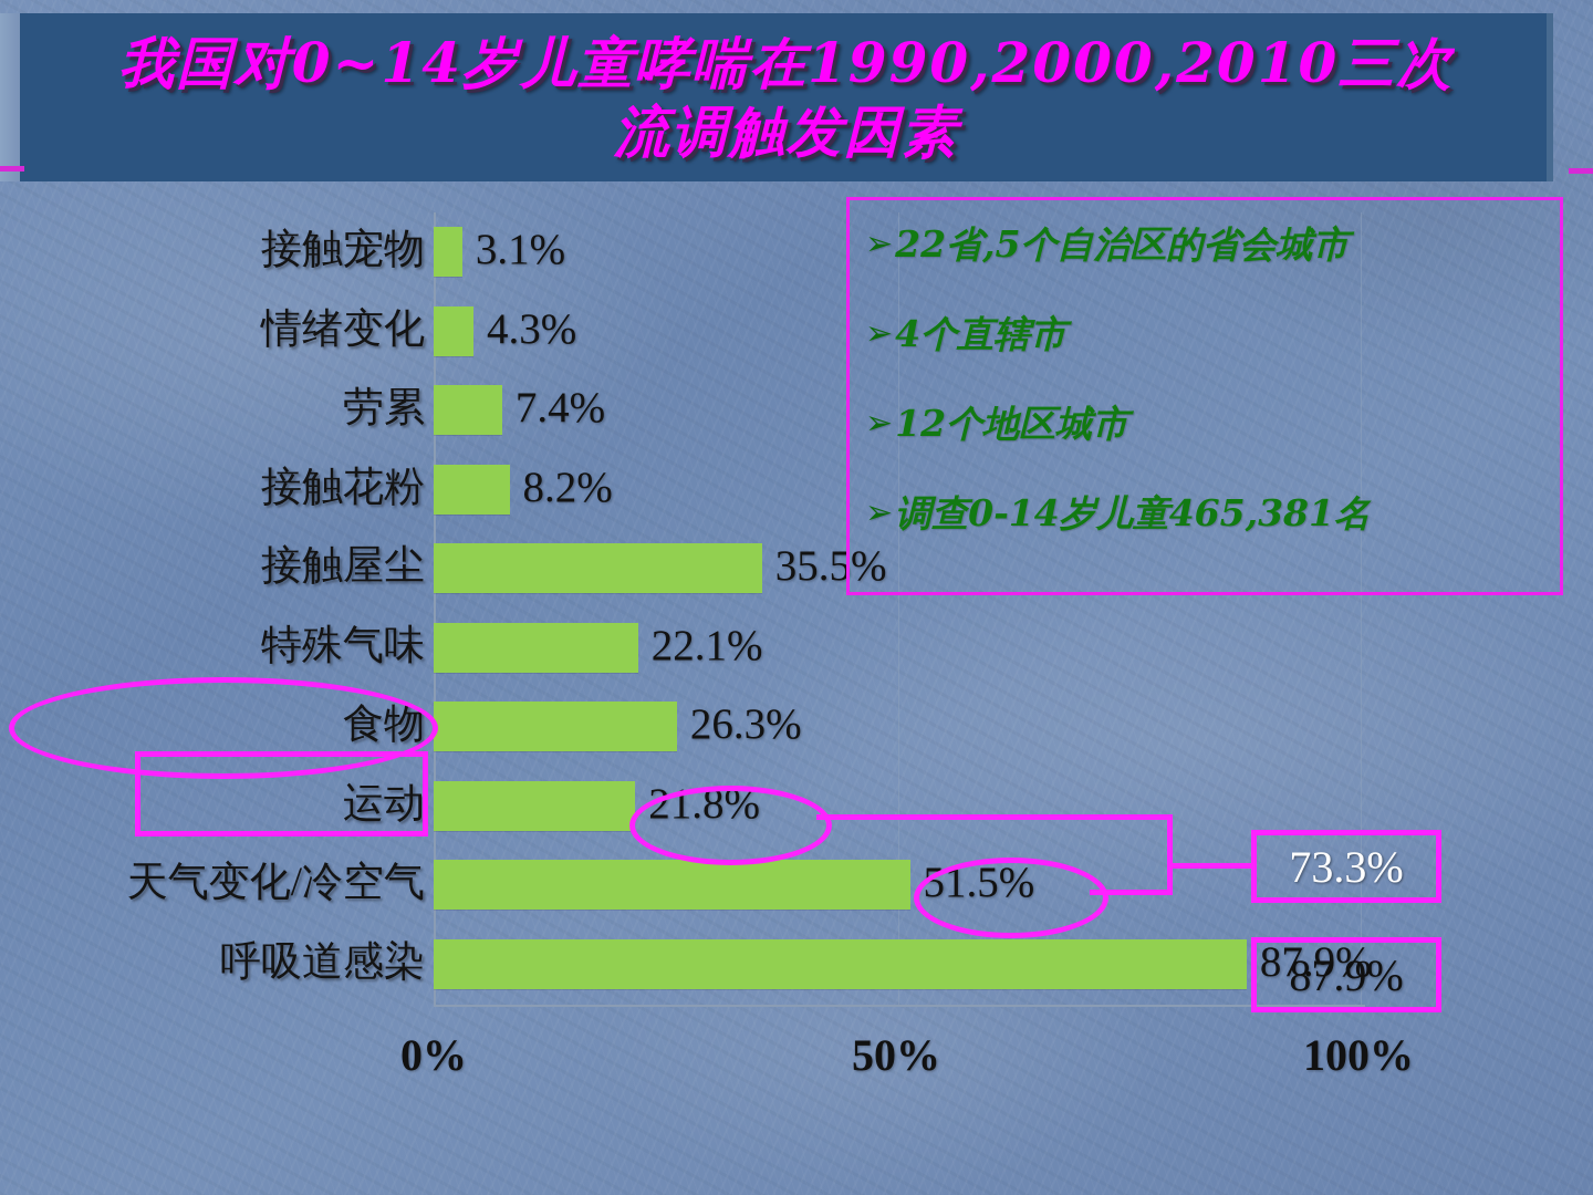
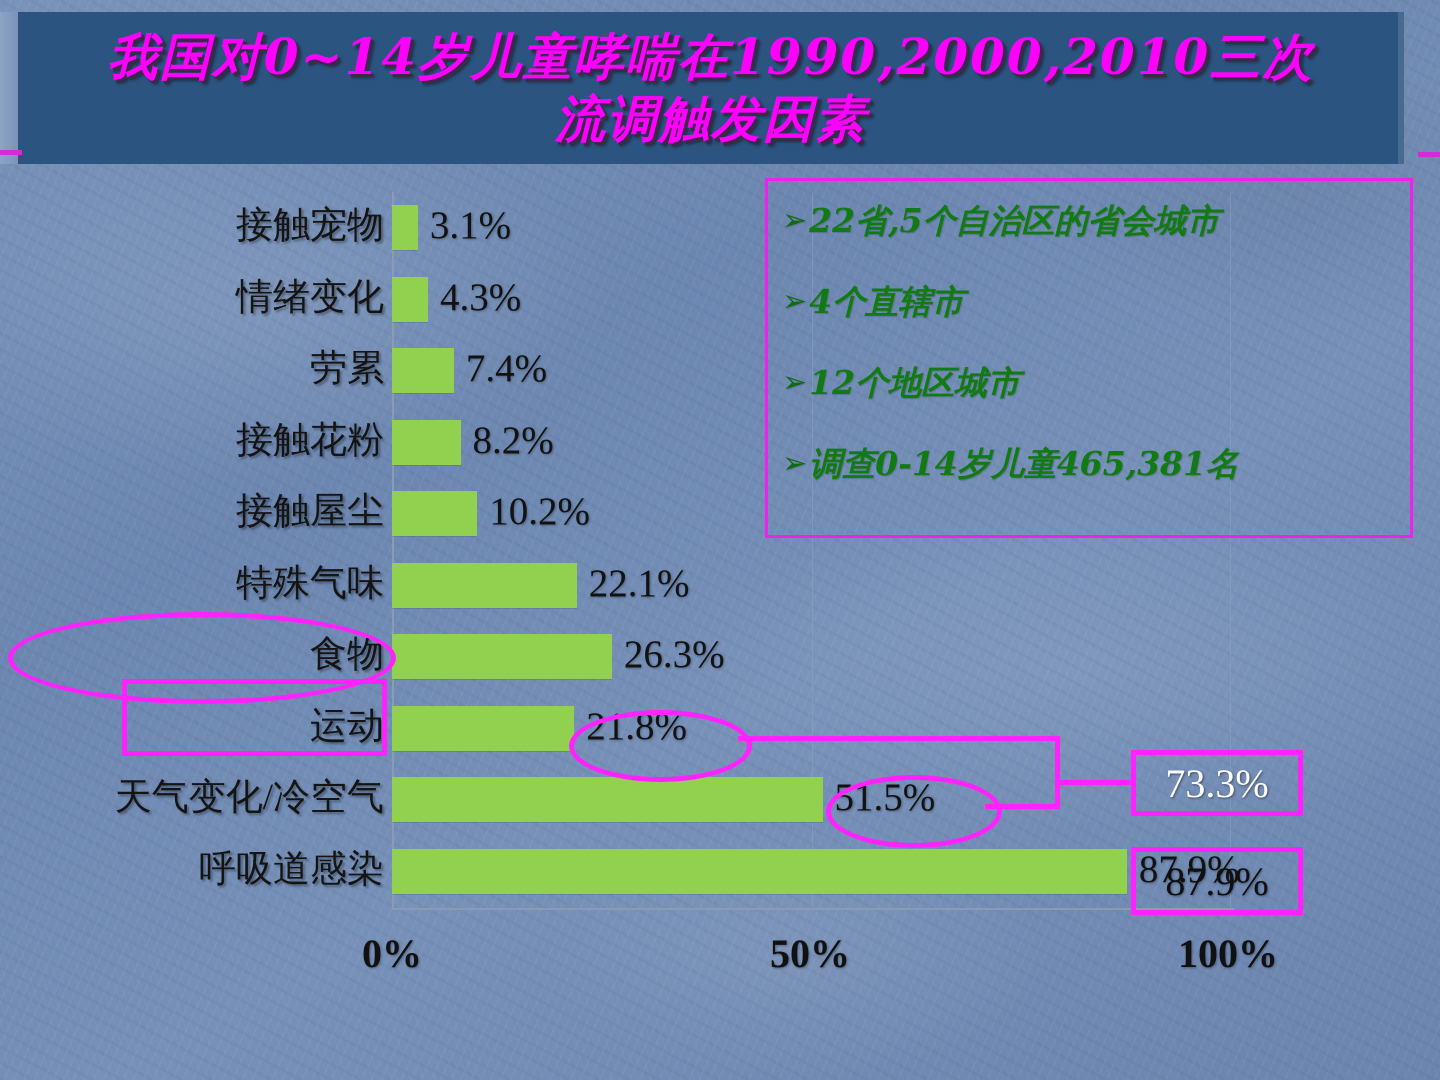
接触屋尘: 35.5% -> 10.2%
